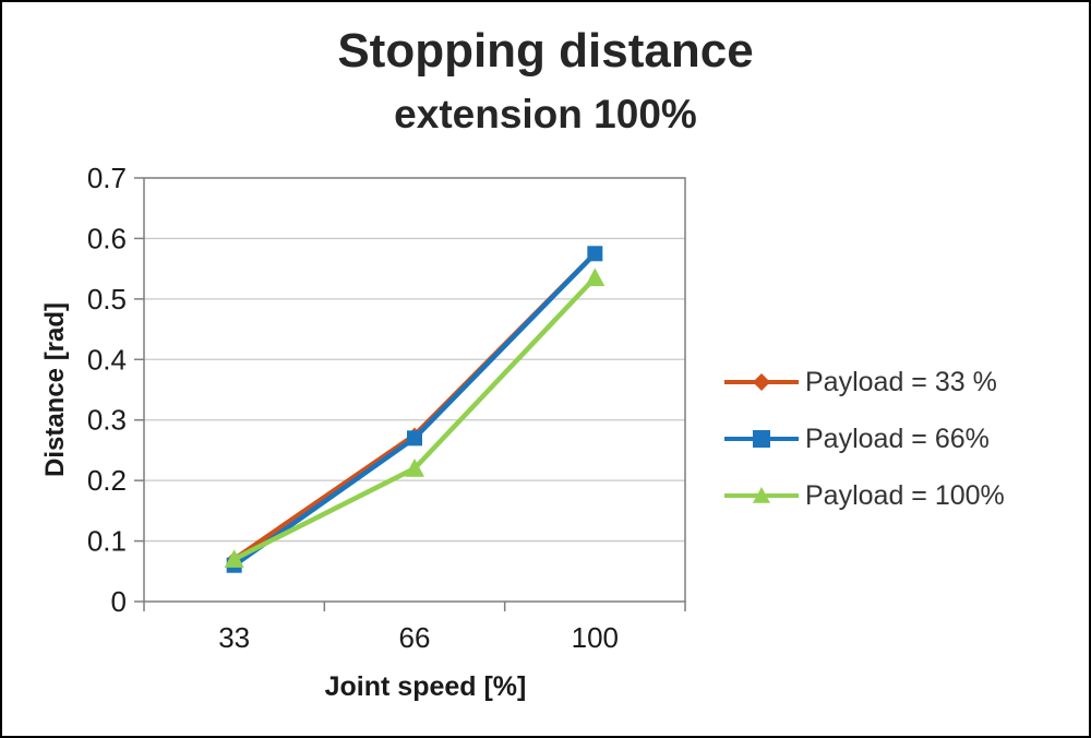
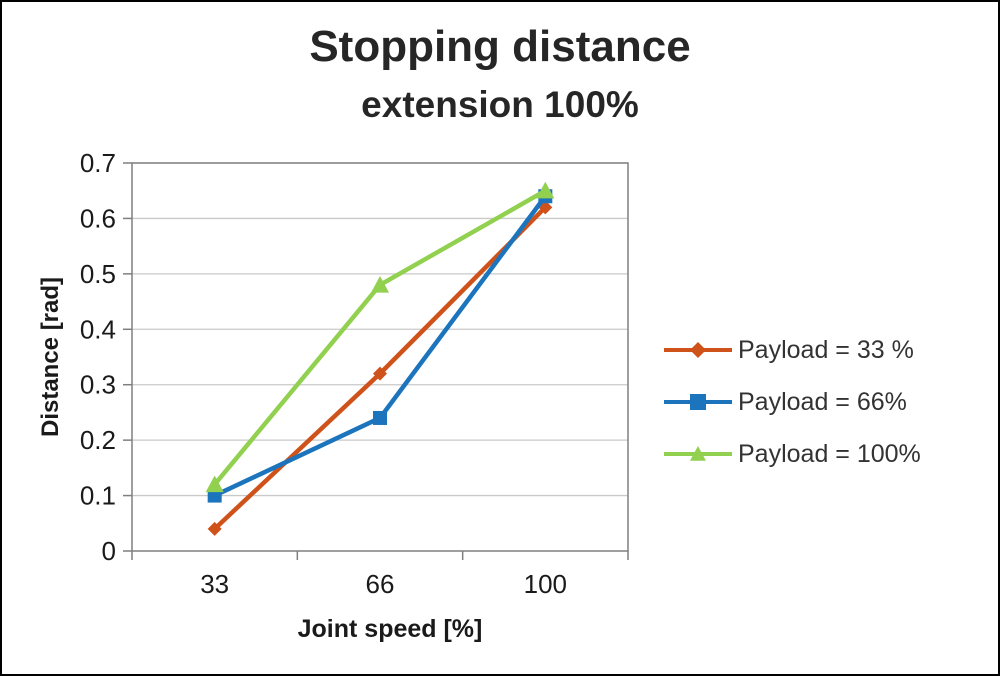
Payload = 33 %/33: 0.07 -> 0.04
Payload = 66%/33: 0.06 -> 0.10
Payload = 100%/33: 0.07 -> 0.12
Payload = 33 %/66: 0.28 -> 0.32
Payload = 66%/66: 0.27 -> 0.24
Payload = 100%/66: 0.22 -> 0.48
Payload = 33 %/100: 0.57 -> 0.62
Payload = 66%/100: 0.57 -> 0.64
Payload = 100%/100: 0.54 -> 0.65
